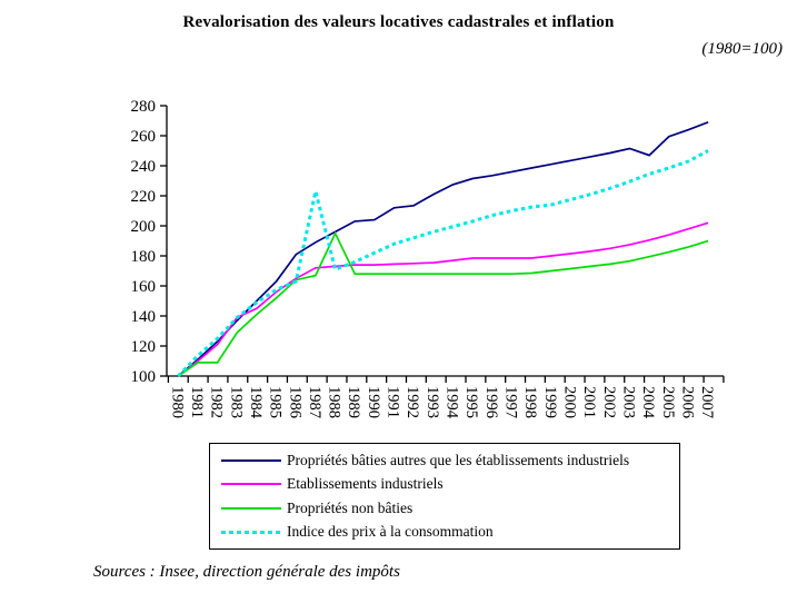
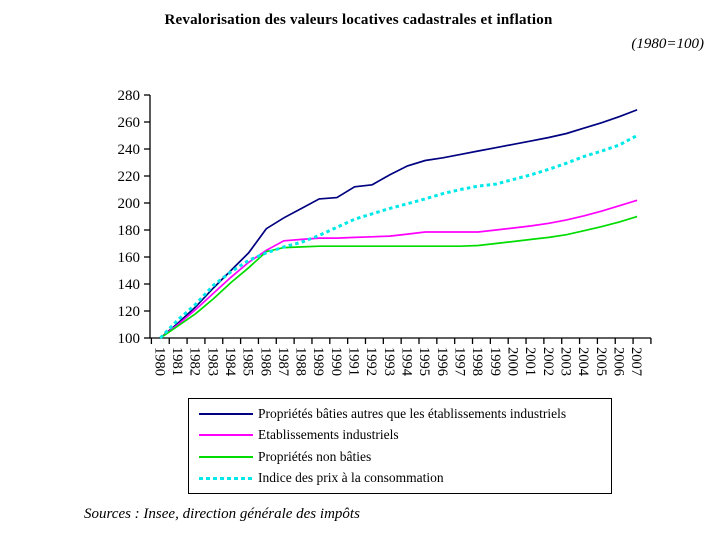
Propriétés non bâties/1982: 109 -> 118
Etablissements industriels/1983: 139 -> 133
Indice des prix à la consommation/1987: 223 -> 168
Propriétés non bâties/1988: 195 -> 168
Propriétés bâties autres que les établissements industriels/2004: 247 -> 256
